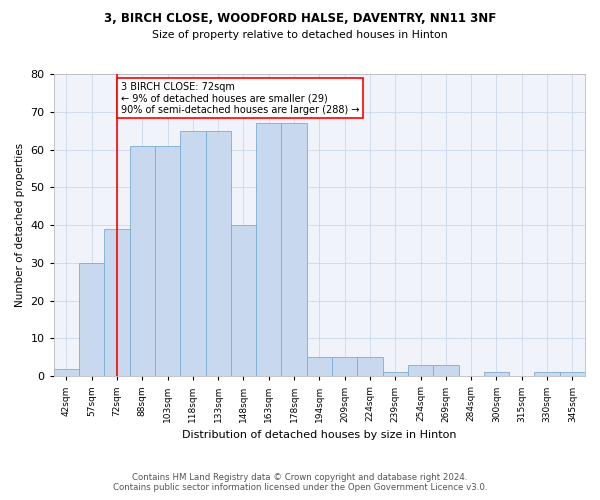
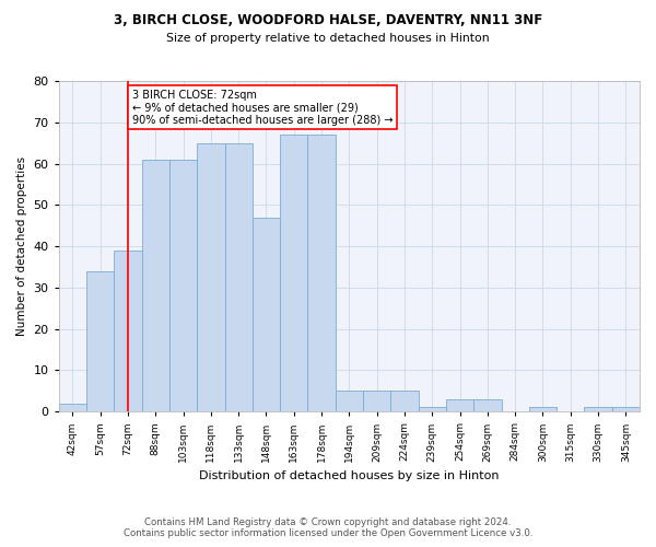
57sqm: 30 -> 34
148sqm: 40 -> 47
